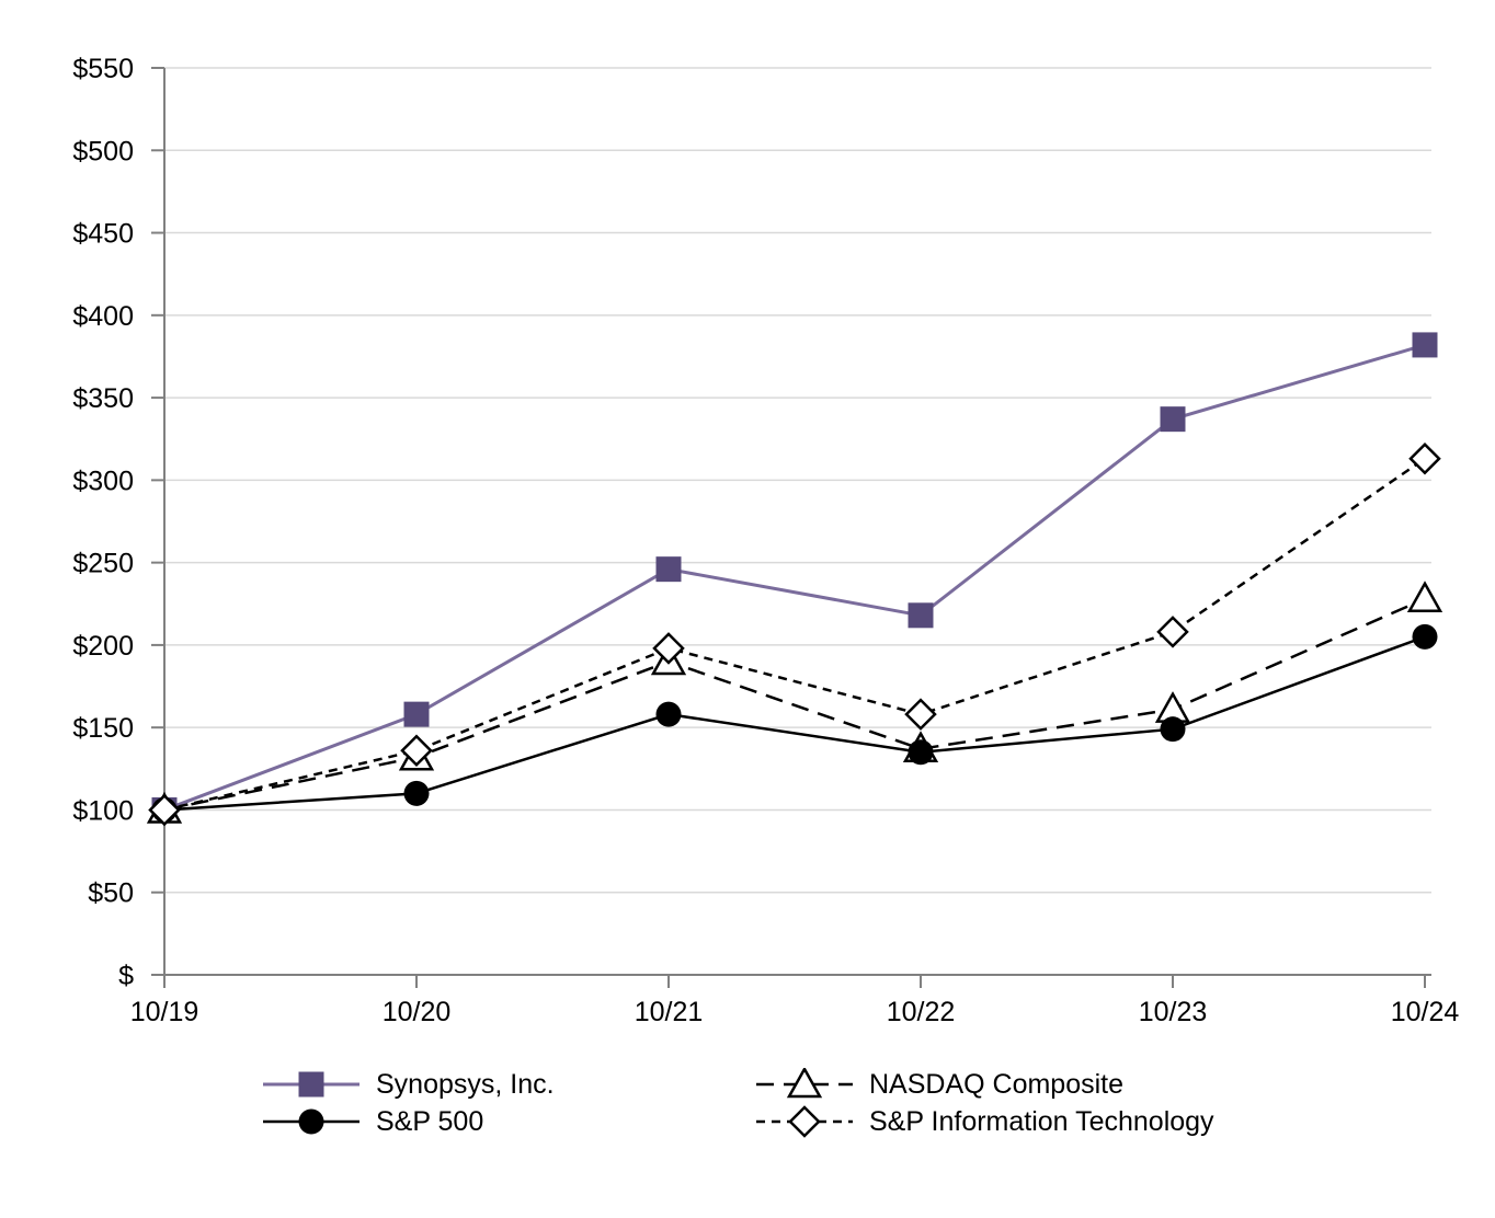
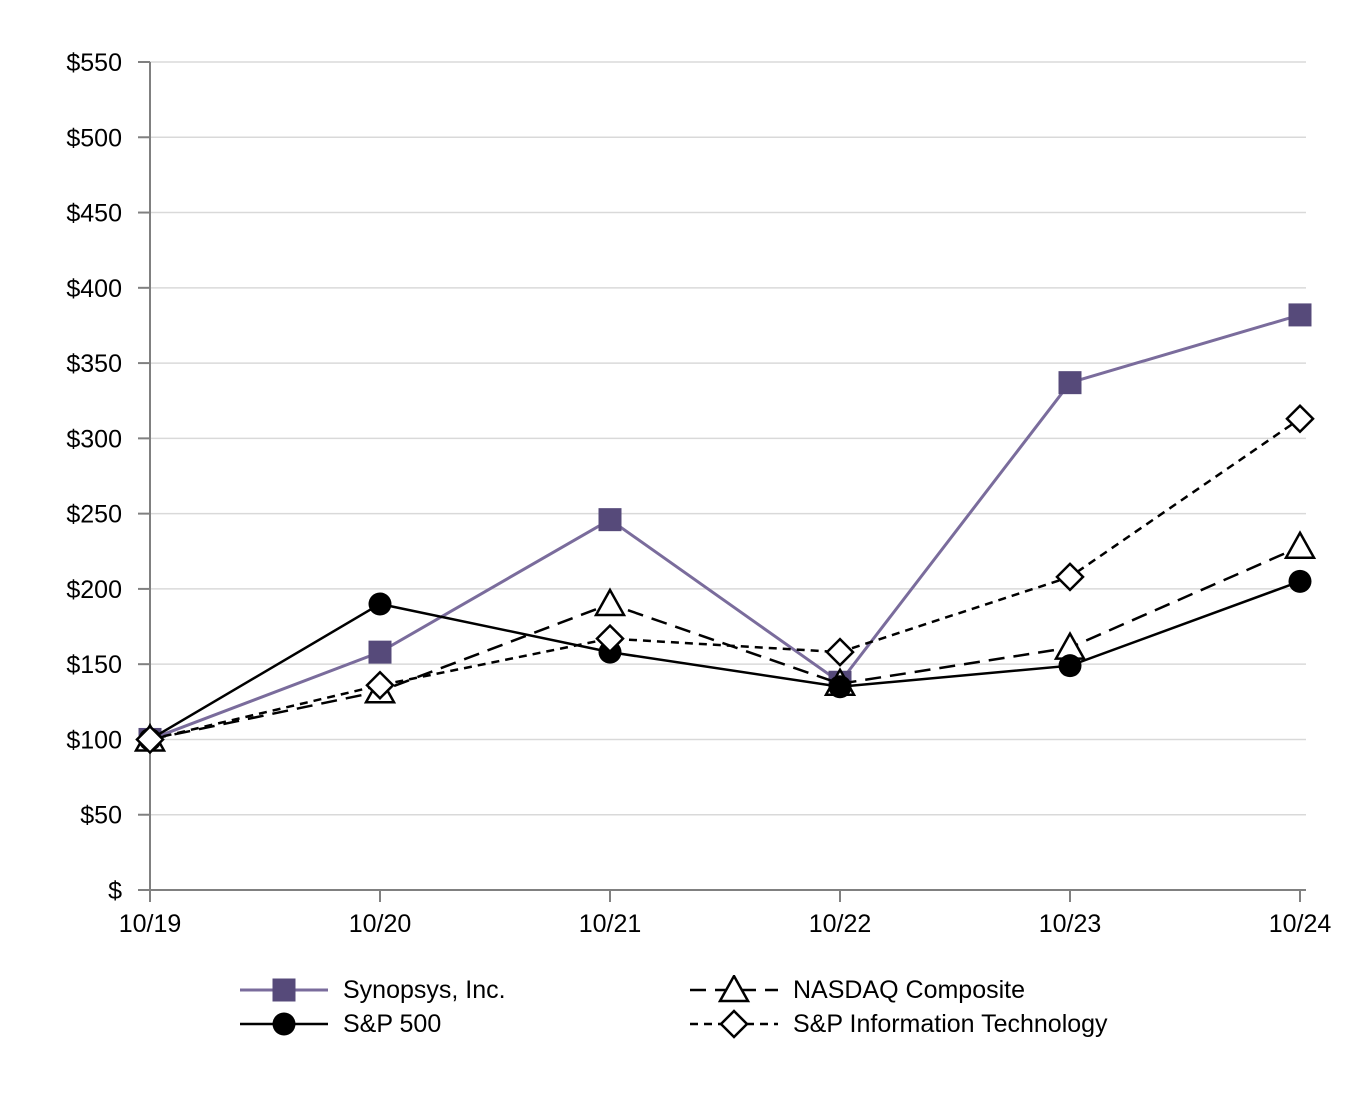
S&P 500/10/20: $110 -> $190
S&P Information Technology/10/21: $198 -> $167
Synopsys, Inc./10/22: $218 -> $138
